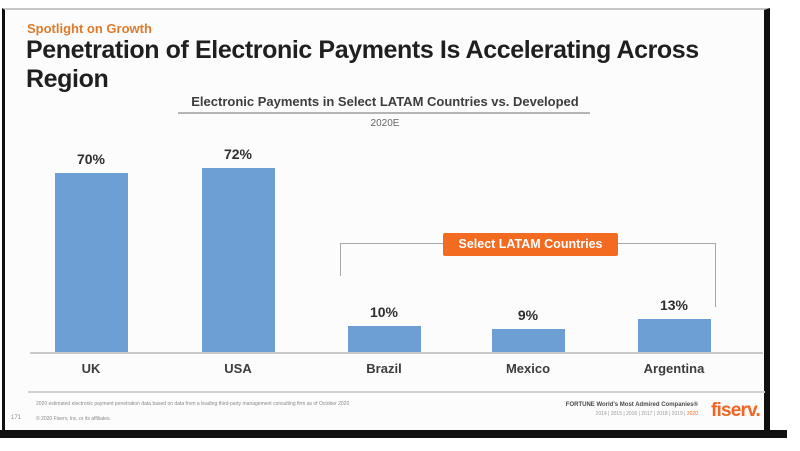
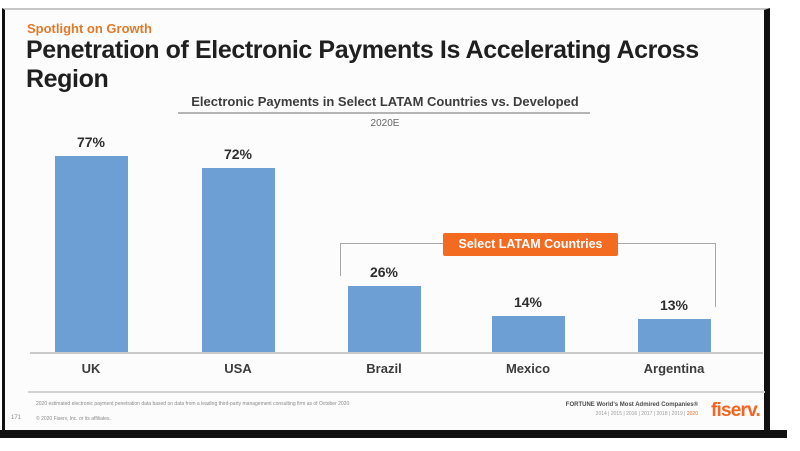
UK: 70% -> 77%
Brazil: 10% -> 26%
Mexico: 9% -> 14%
